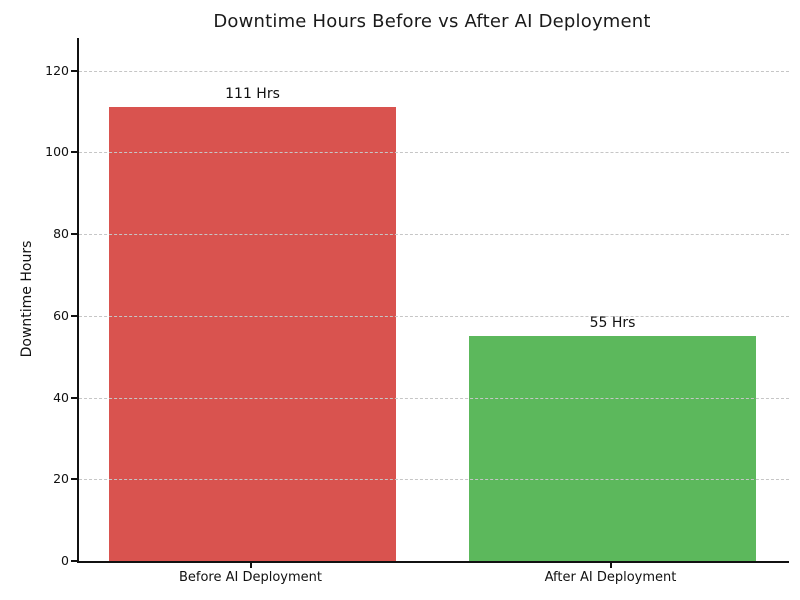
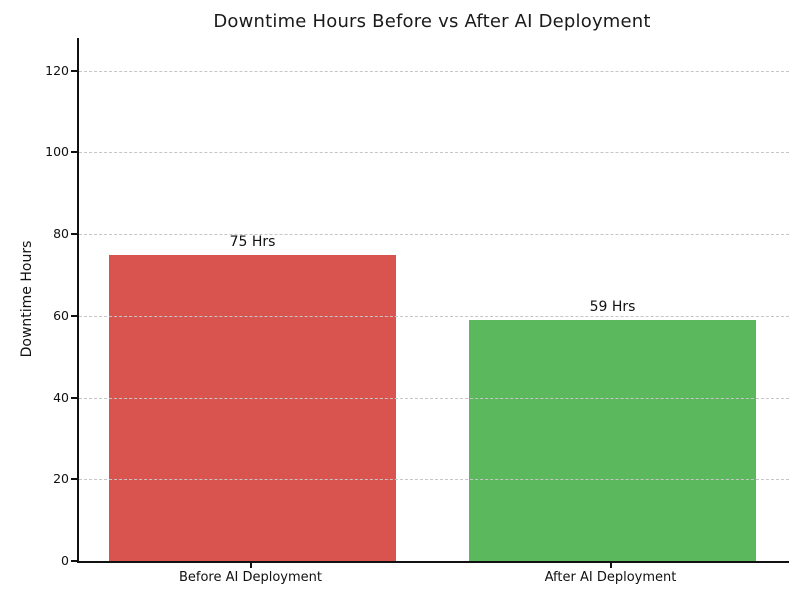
Before AI Deployment: 111 -> 75
After AI Deployment: 55 -> 59
